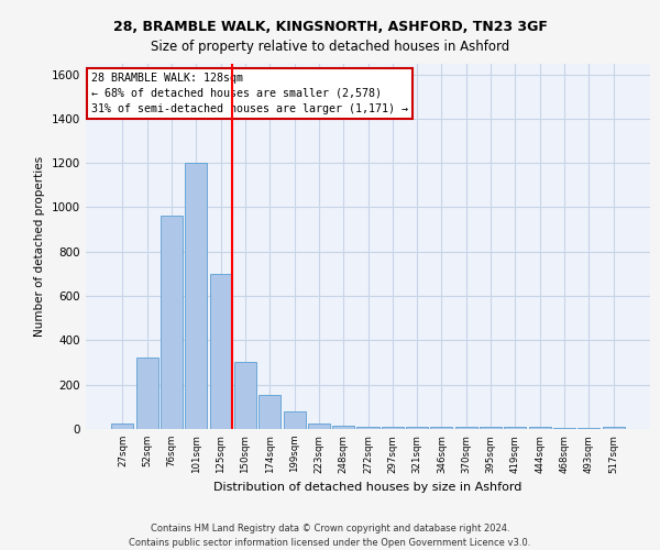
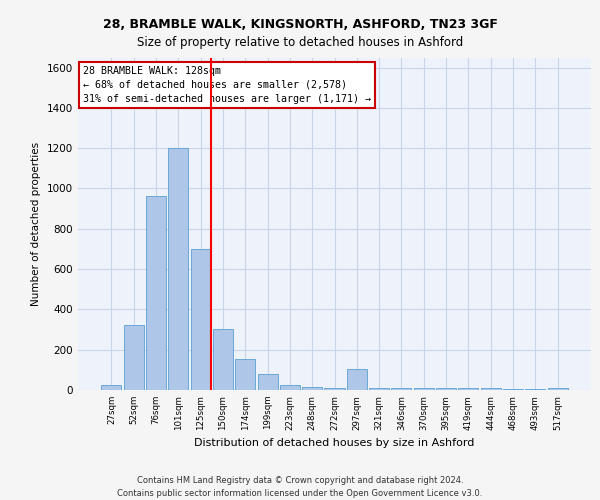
297sqm: 10 -> 105
